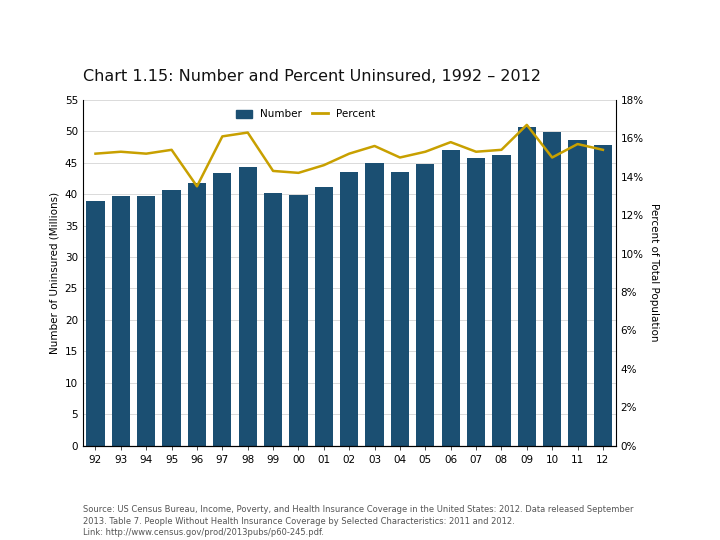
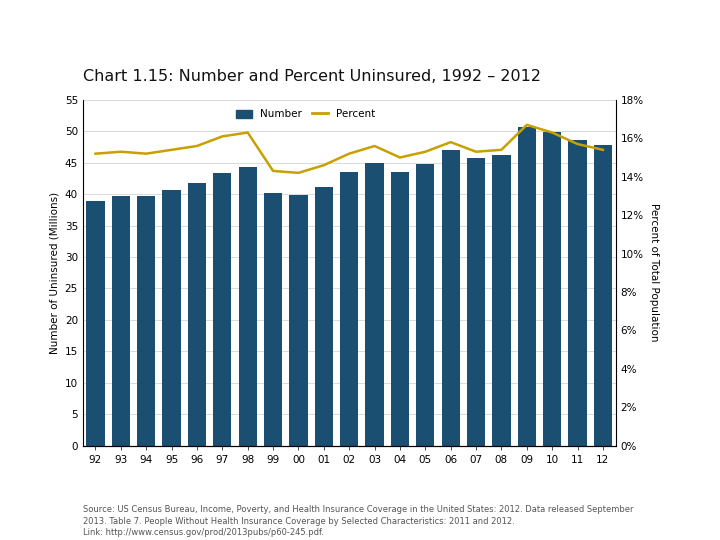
Percent/96: 13.5% -> 15.6%
Percent/10: 15.0% -> 16.3%
